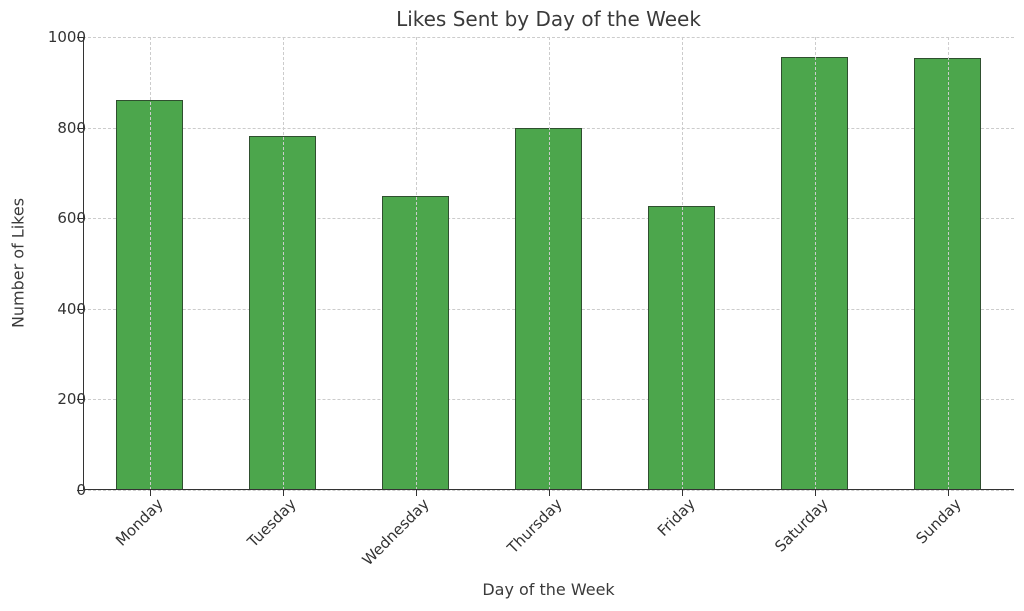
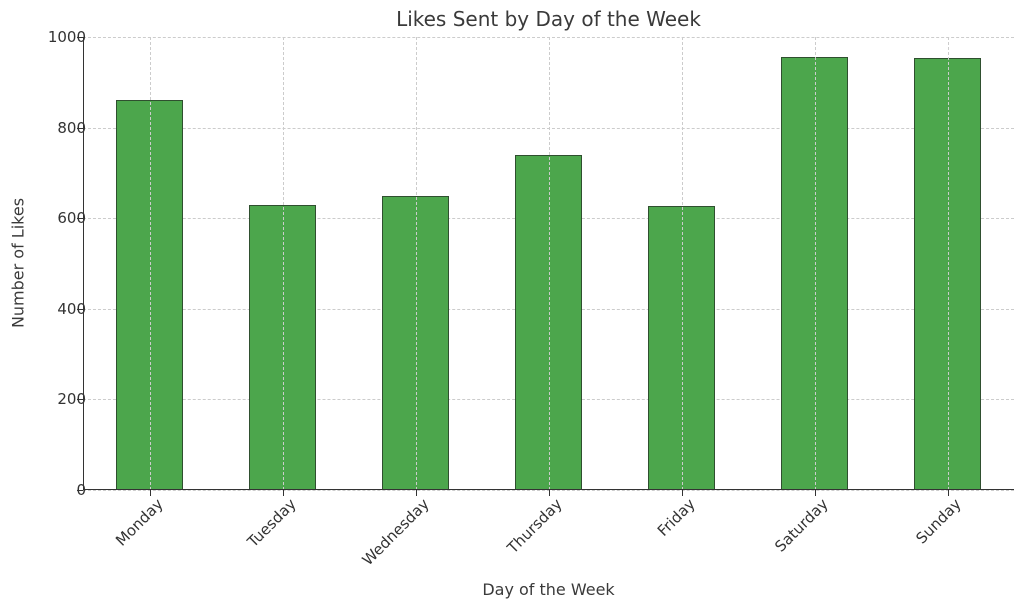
Tuesday: 780 -> 630
Thursday: 800 -> 740
